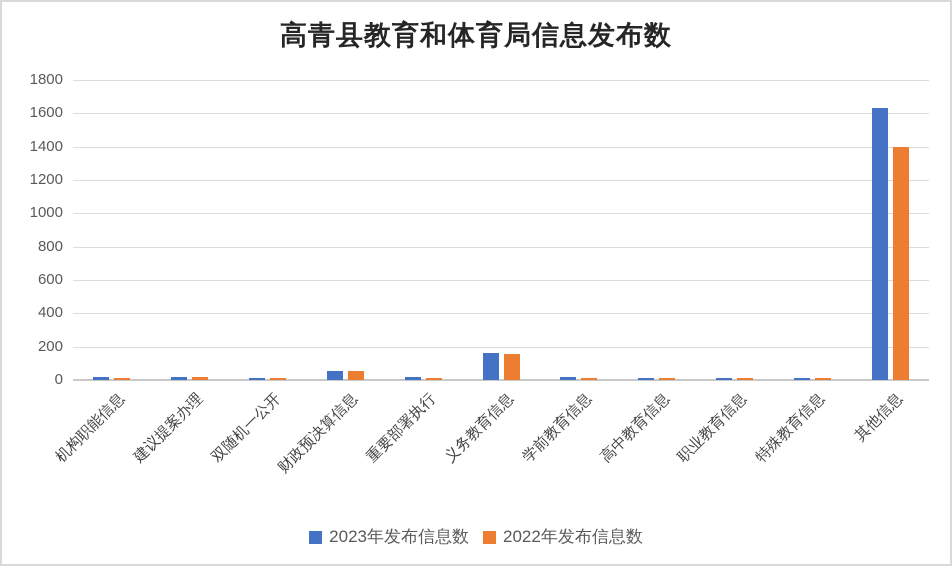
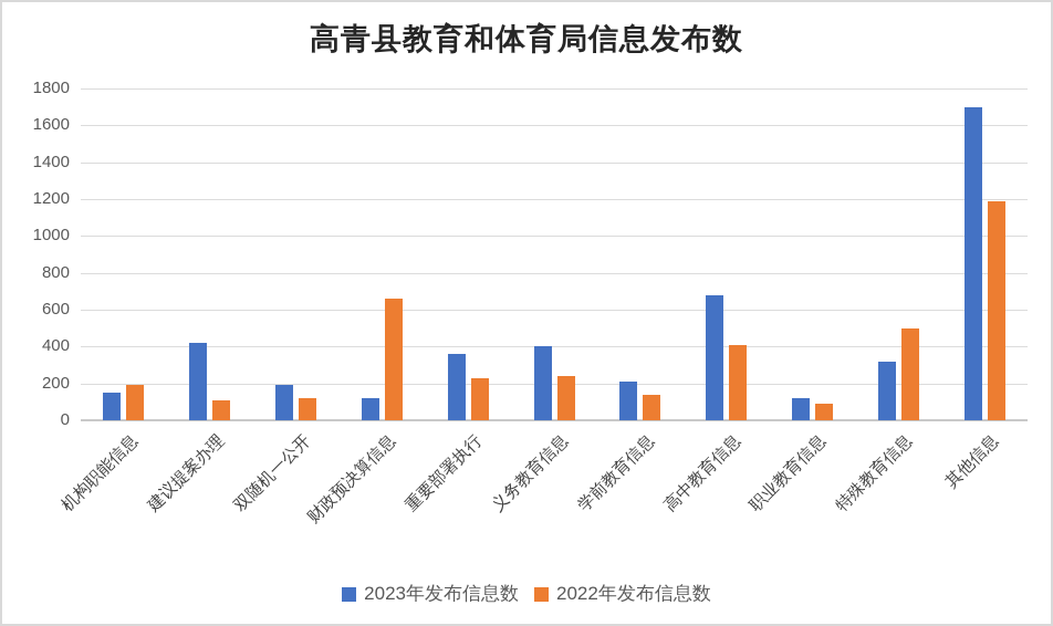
2023年发布信息数/机构职能信息: 20 -> 150
2022年发布信息数/机构职能信息: 10 -> 190
2023年发布信息数/建议提案办理: 20 -> 420
2022年发布信息数/建议提案办理: 20 -> 110
2023年发布信息数/双随机一公开: 10 -> 190
2022年发布信息数/双随机一公开: 10 -> 120
2023年发布信息数/财政预决算信息: 60 -> 120
2022年发布信息数/财政预决算信息: 60 -> 660
2023年发布信息数/重要部署执行: 20 -> 360
2022年发布信息数/重要部署执行: 20 -> 230
2023年发布信息数/义务教育信息: 160 -> 400
2022年发布信息数/义务教育信息: 160 -> 240
2023年发布信息数/学前教育信息: 20 -> 210
2022年发布信息数/学前教育信息: 10 -> 140
2023年发布信息数/高中教育信息: 10 -> 680
2022年发布信息数/高中教育信息: 10 -> 410
2023年发布信息数/职业教育信息: 10 -> 120
2022年发布信息数/职业教育信息: 10 -> 90
2023年发布信息数/特殊教育信息: 10 -> 320
2022年发布信息数/特殊教育信息: 10 -> 500
2023年发布信息数/其他信息: 1630 -> 1700
2022年发布信息数/其他信息: 1400 -> 1190
